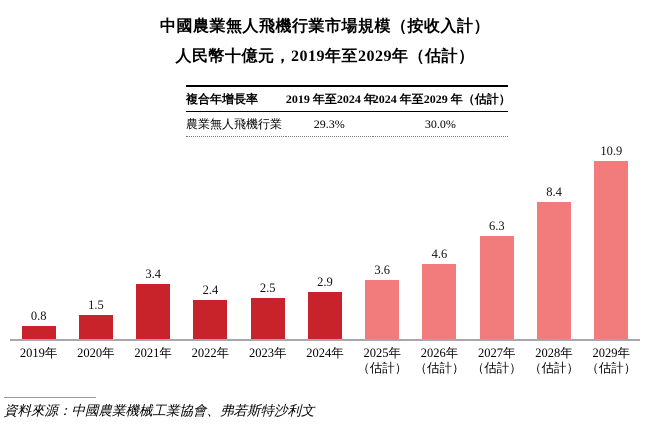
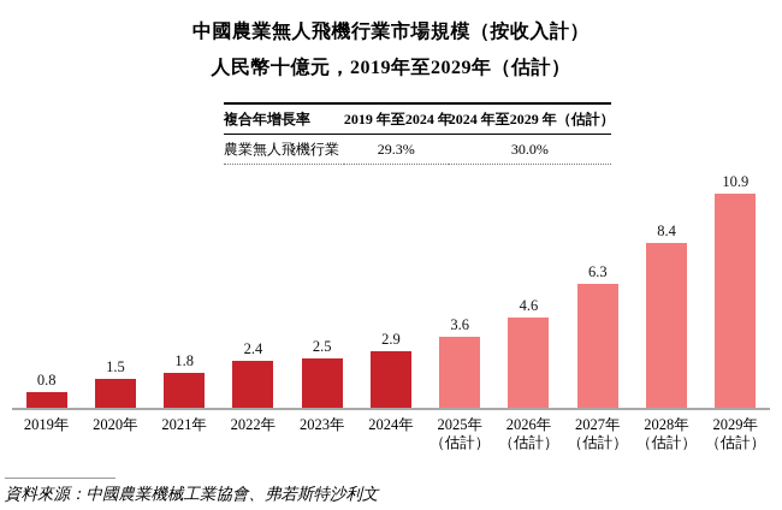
2021年: 3.4 -> 1.8
